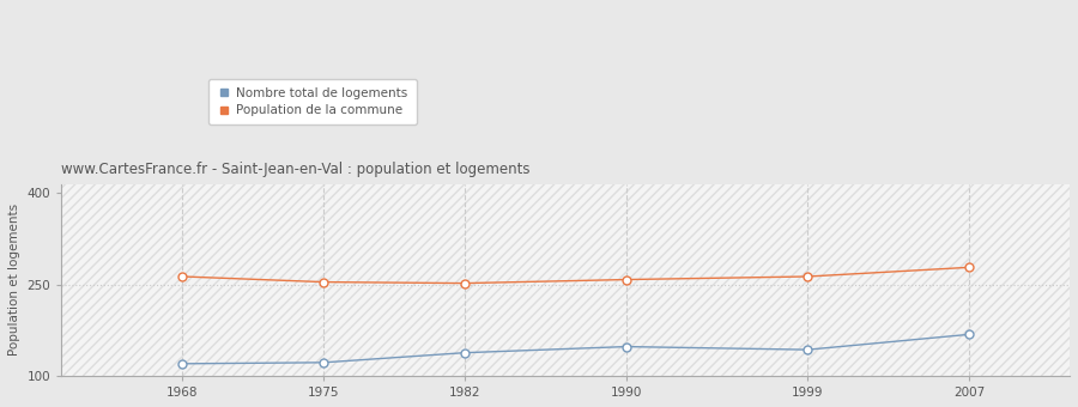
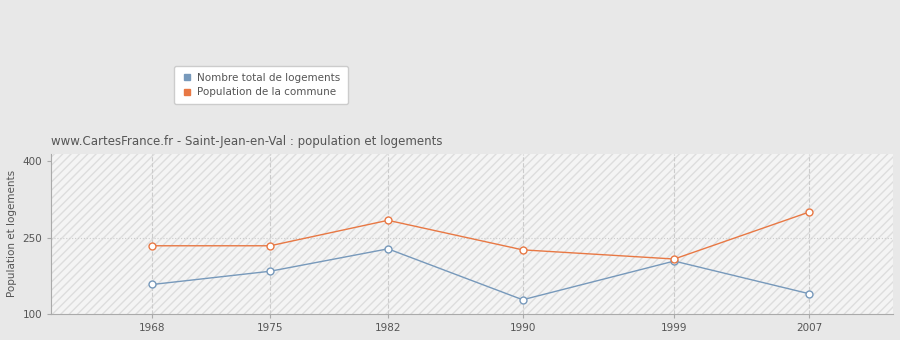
Nombre total de logements/1968: 120 -> 158
Population de la commune/1968: 263 -> 234
Nombre total de logements/1975: 122 -> 184
Population de la commune/1975: 254 -> 234
Nombre total de logements/1982: 138 -> 228
Population de la commune/1982: 252 -> 284
Nombre total de logements/1990: 148 -> 128
Population de la commune/1990: 258 -> 226
Nombre total de logements/1999: 143 -> 204
Population de la commune/1999: 263 -> 208
Nombre total de logements/2007: 168 -> 140
Population de la commune/2007: 278 -> 300
